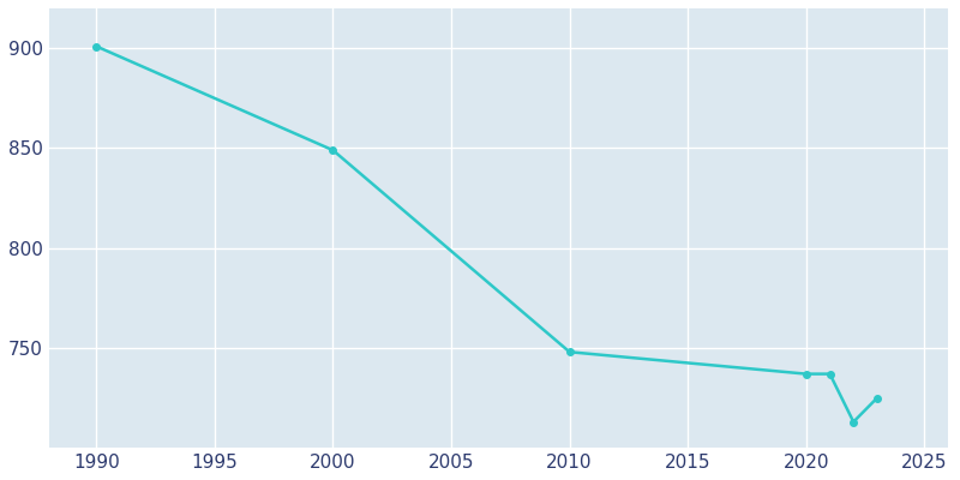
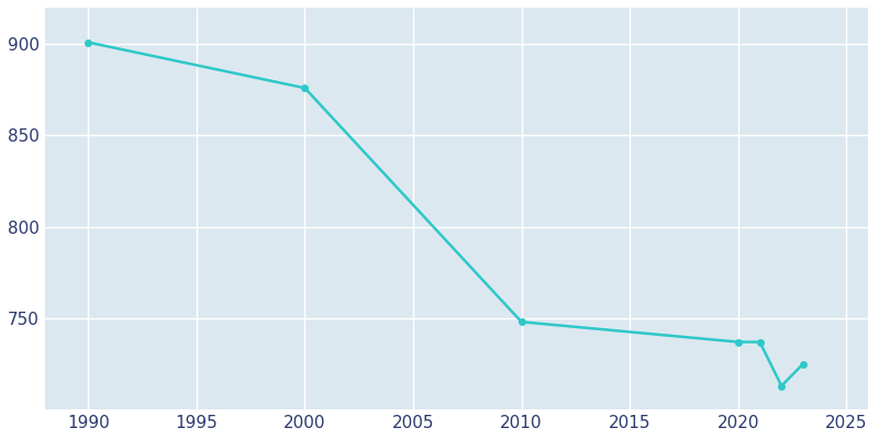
2000: 849 -> 876
